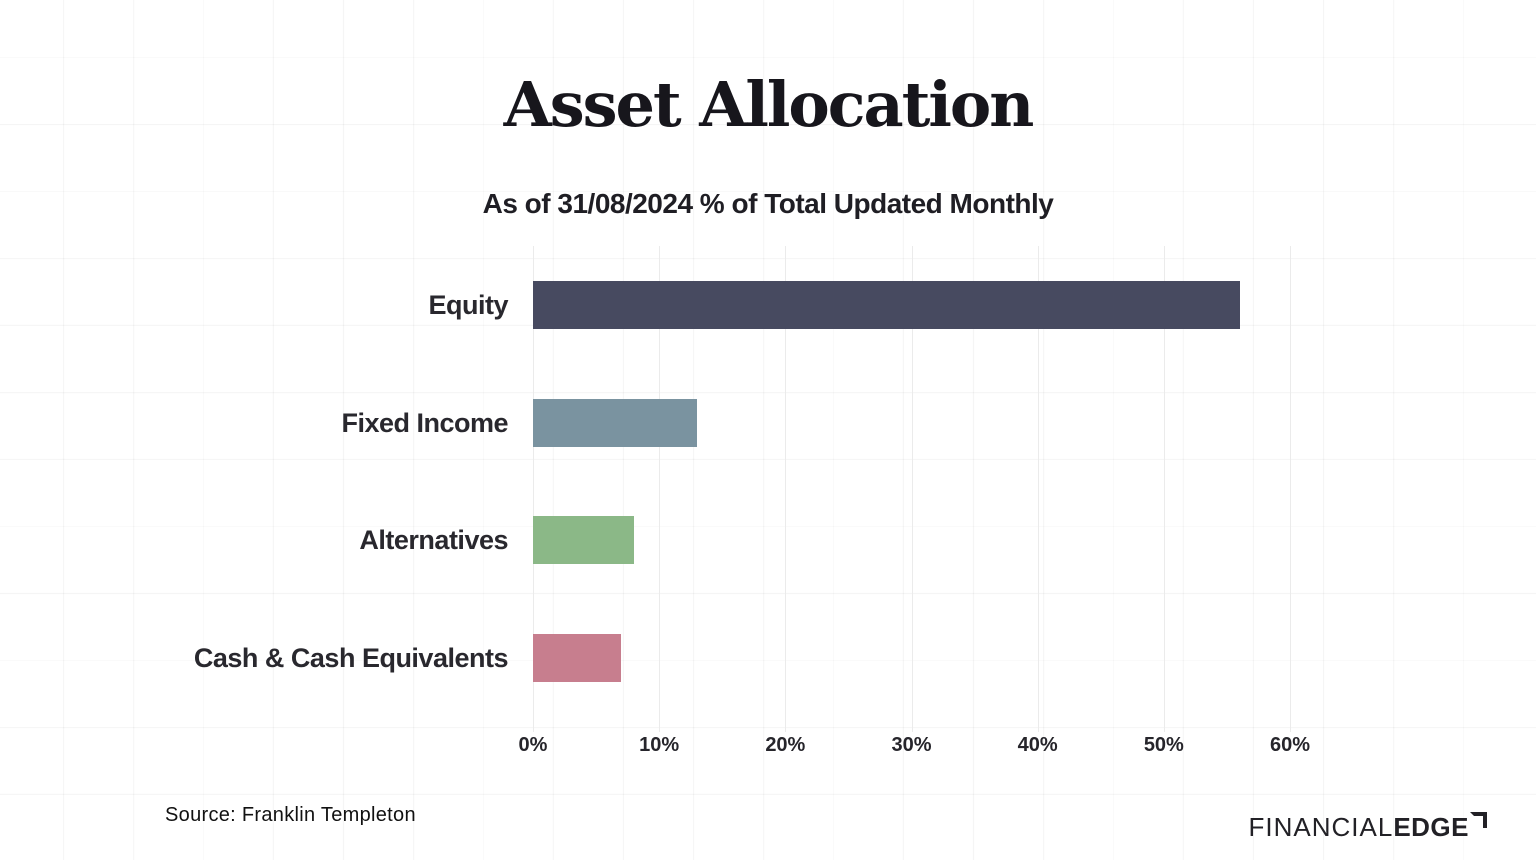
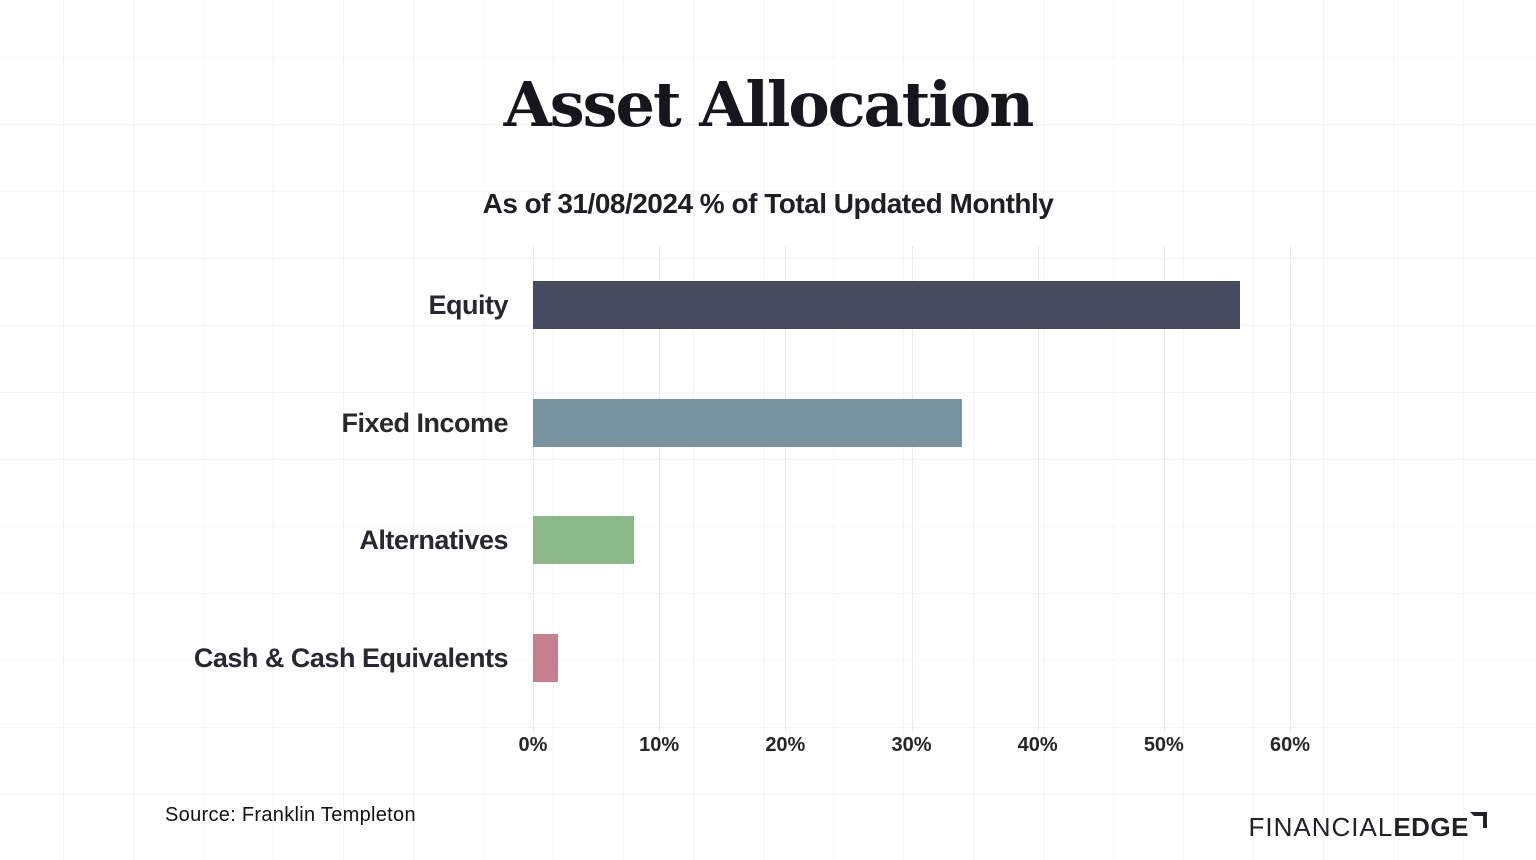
Fixed Income: 13% -> 34%
Cash & Cash Equivalents: 7% -> 2%
